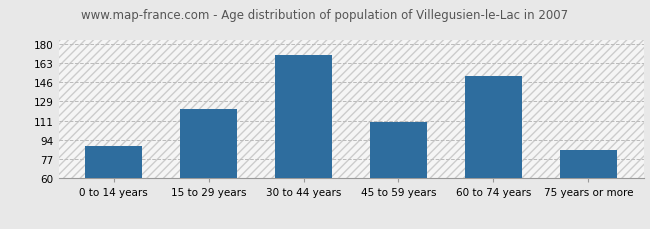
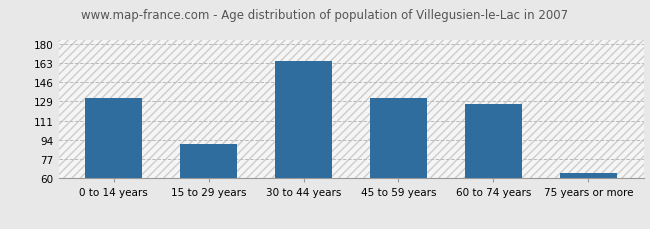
0 to 14 years: 89 -> 132
15 to 29 years: 122 -> 91
30 to 44 years: 170 -> 165
45 to 59 years: 110 -> 132
60 to 74 years: 151 -> 126
75 years or more: 85 -> 65
